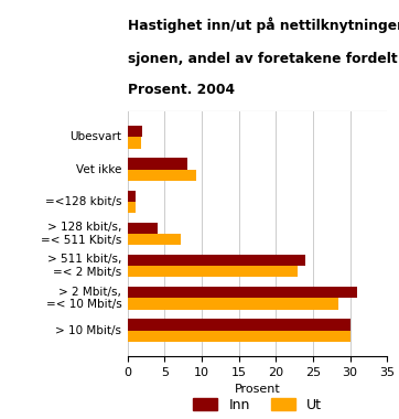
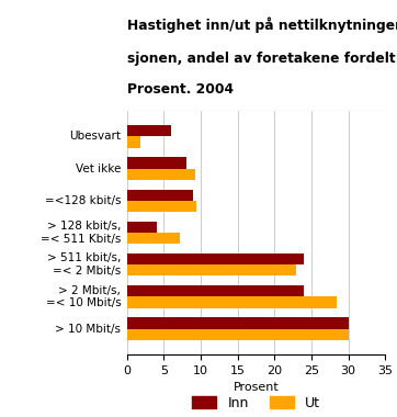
Inn/Ubesvart: 2 -> 6
Inn/=<128 kbit/s: 1 -> 9
Ut/=<128 kbit/s: 1.0 -> 9.4
Inn/> 2 Mbit/s, =< 10 Mbit/s: 31 -> 24
